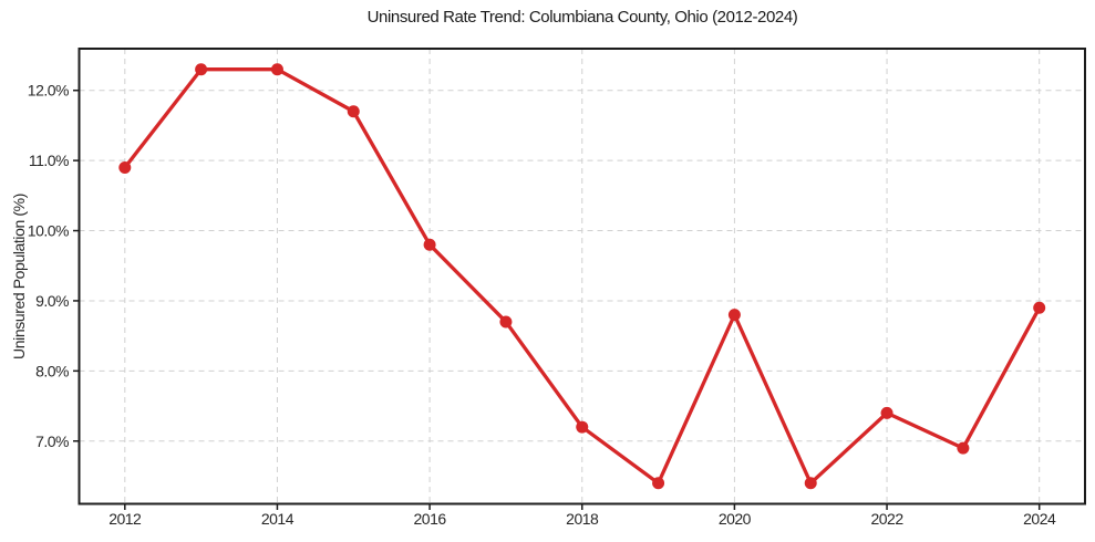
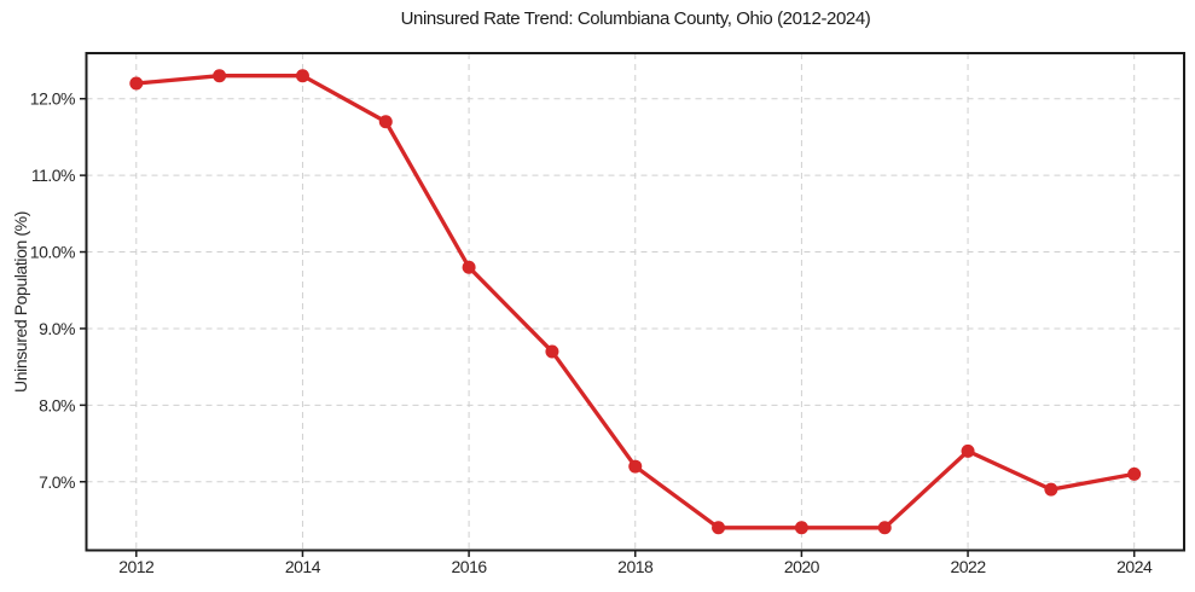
2012: 10.9% -> 12.2%
2020: 8.8% -> 6.4%
2024: 8.9% -> 7.1%
